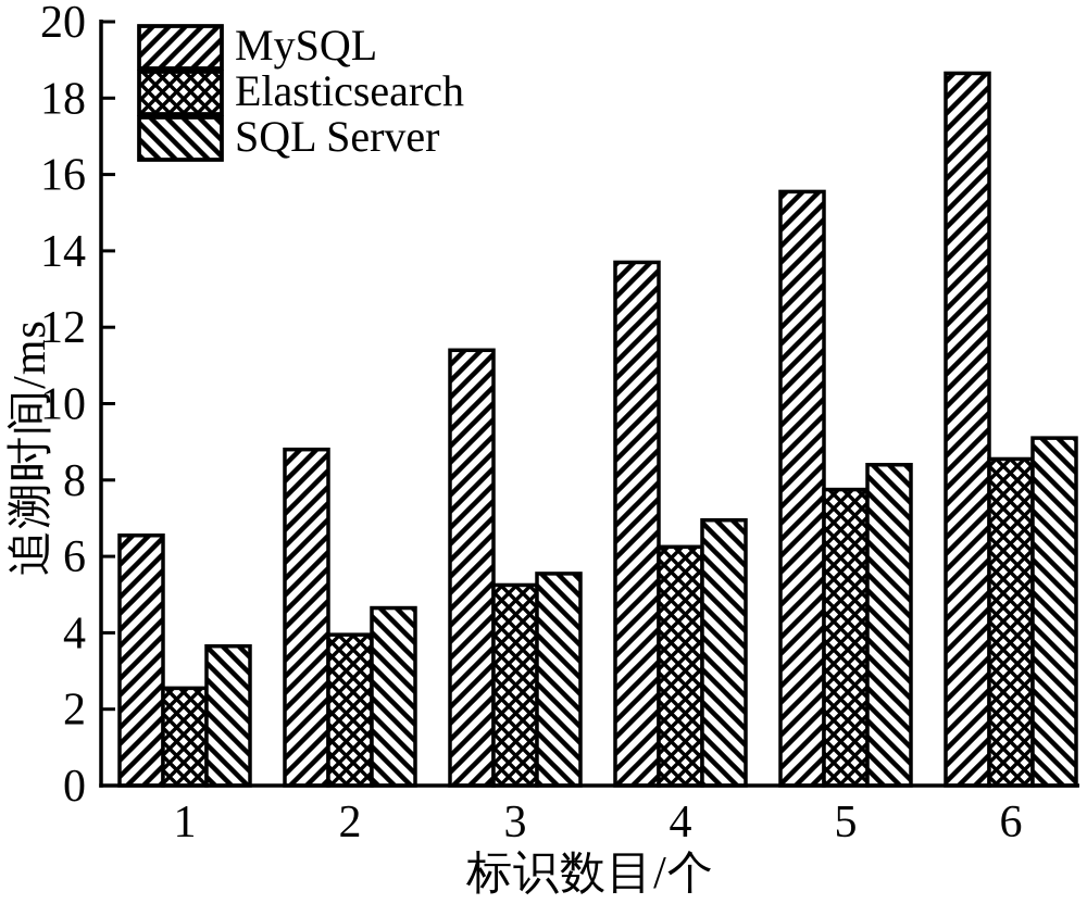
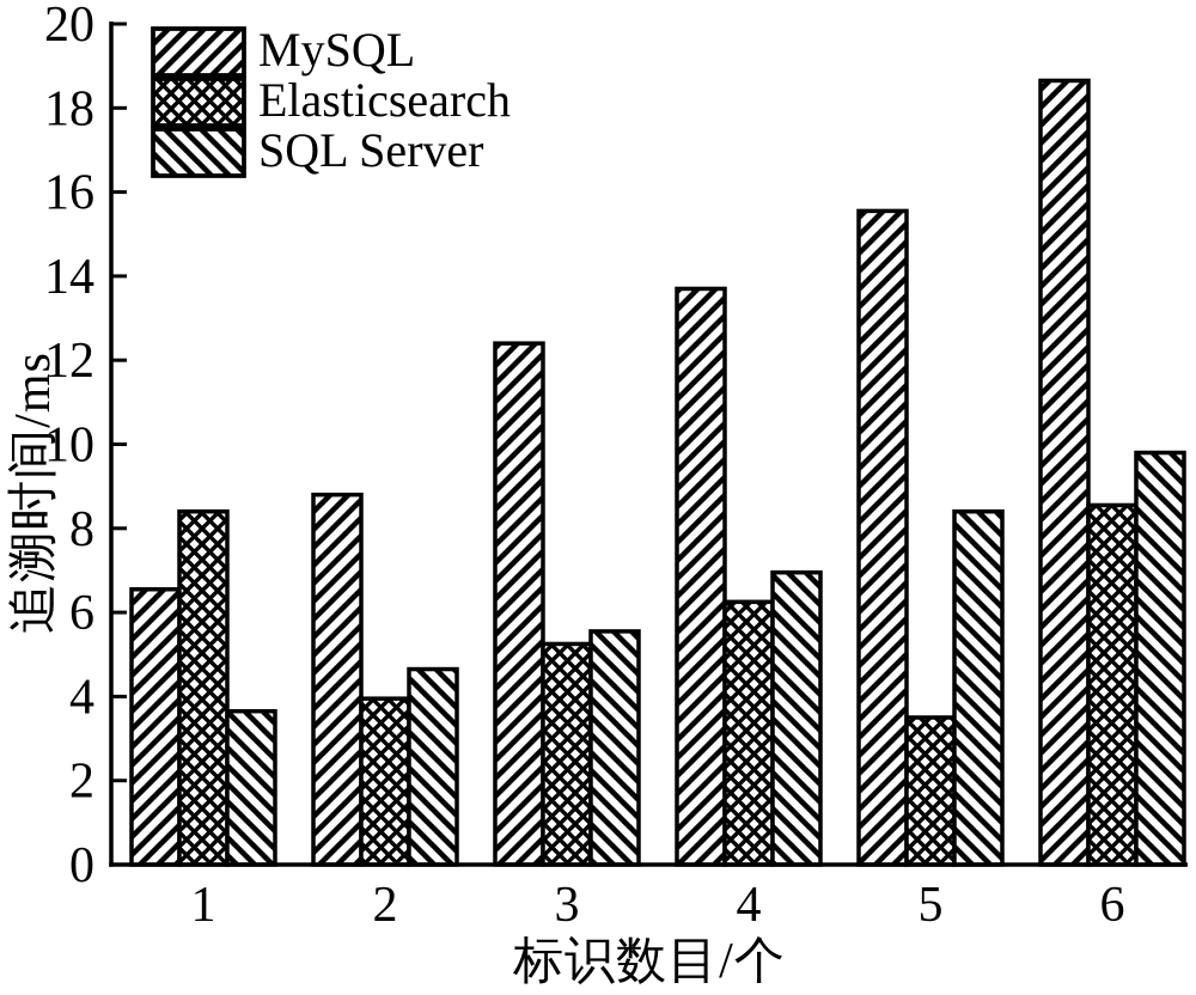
Elasticsearch/1: 2.5 -> 8.4
MySQL/3: 11.4 -> 12.4
Elasticsearch/5: 7.8 -> 3.5
SQL Server/6: 9.1 -> 9.8
